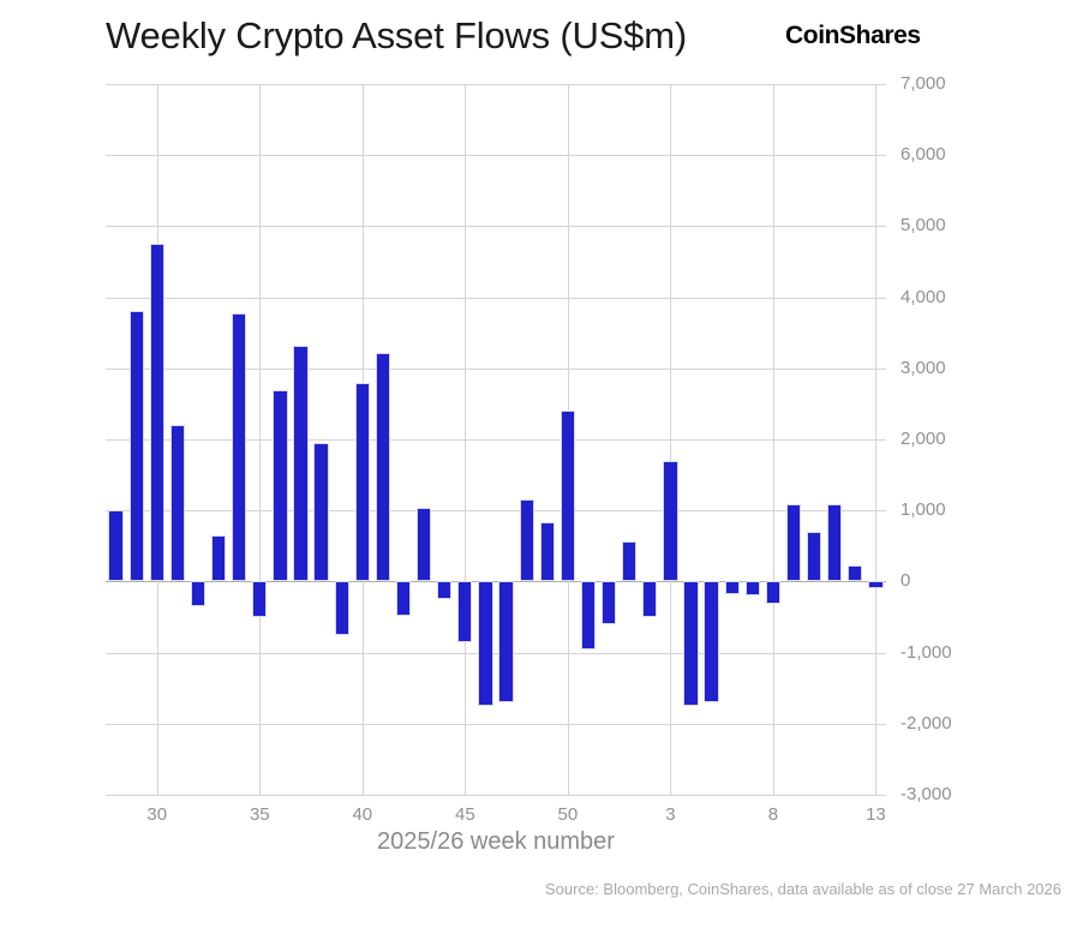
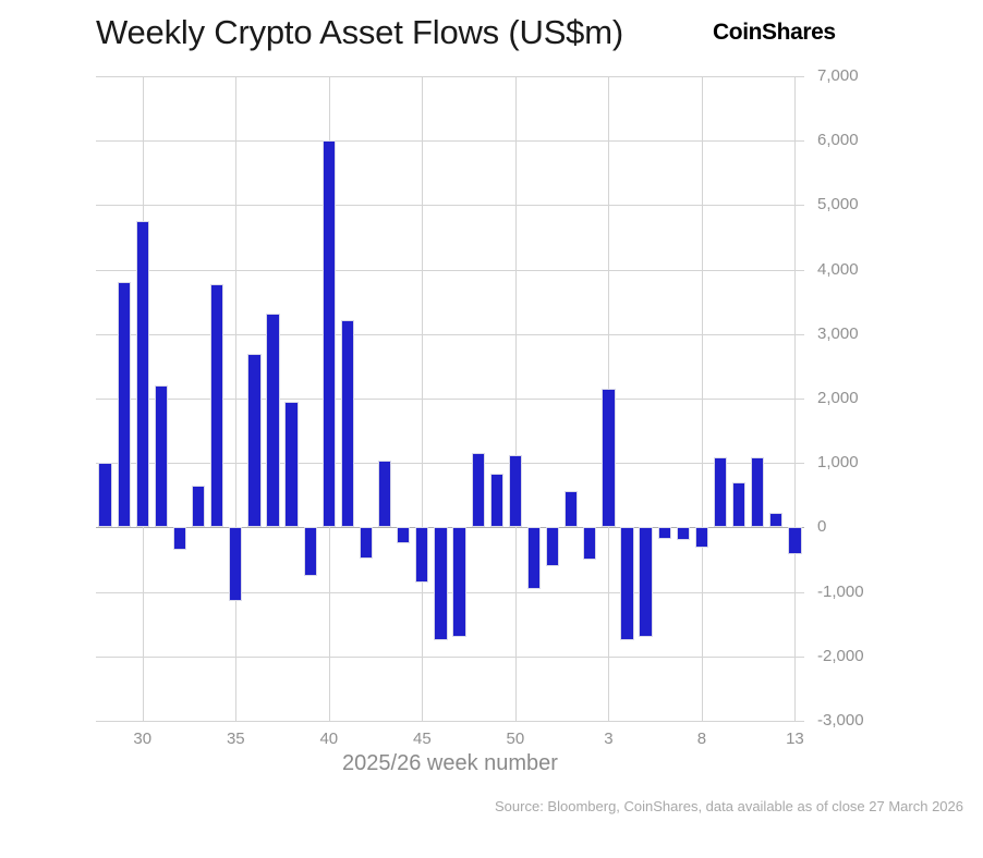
35: -500 -> -1200
40: 2800 -> 6000
50: 2400 -> 1100
3: 1700 -> 2200
13: -100 -> -400
